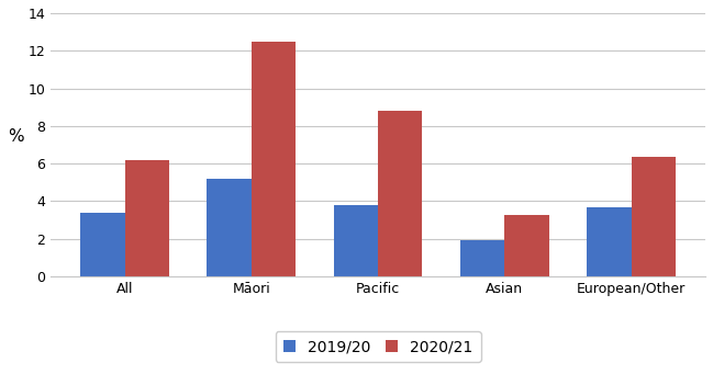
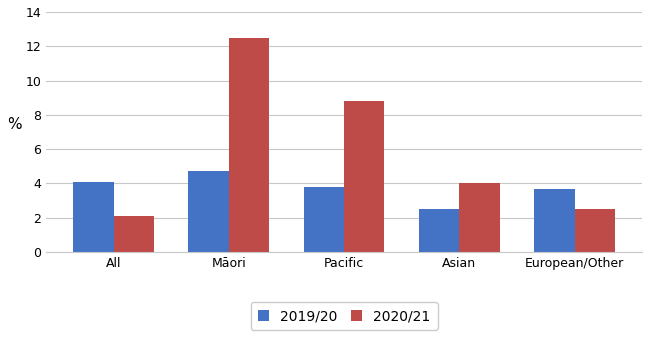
2019/20/All: 3.4 -> 4.1
2020/21/All: 6.2 -> 2.1
2019/20/Māori: 5.2 -> 4.7
2019/20/Asian: 1.9 -> 2.5
2020/21/Asian: 3.2 -> 4.0
2020/21/European/Other: 6.3 -> 2.5
